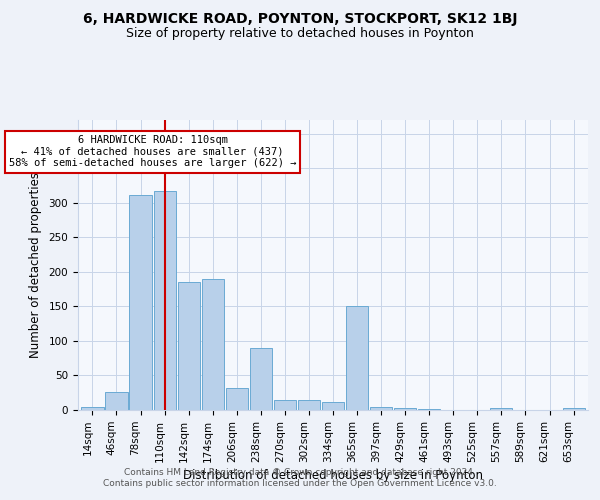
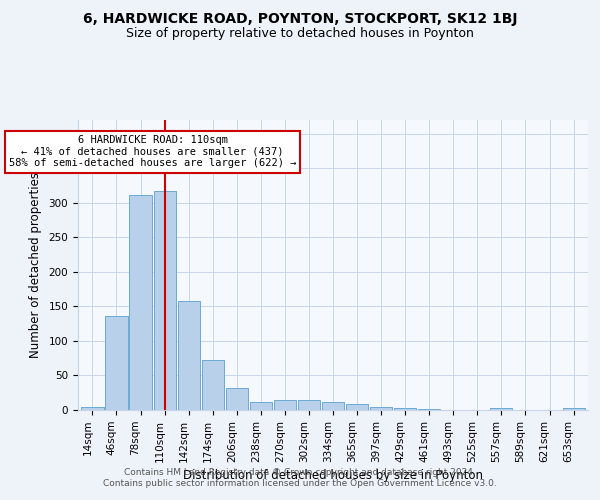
46sqm: 26 -> 136
142sqm: 186 -> 158
174sqm: 190 -> 72
238sqm: 90 -> 11
365sqm: 150 -> 8
